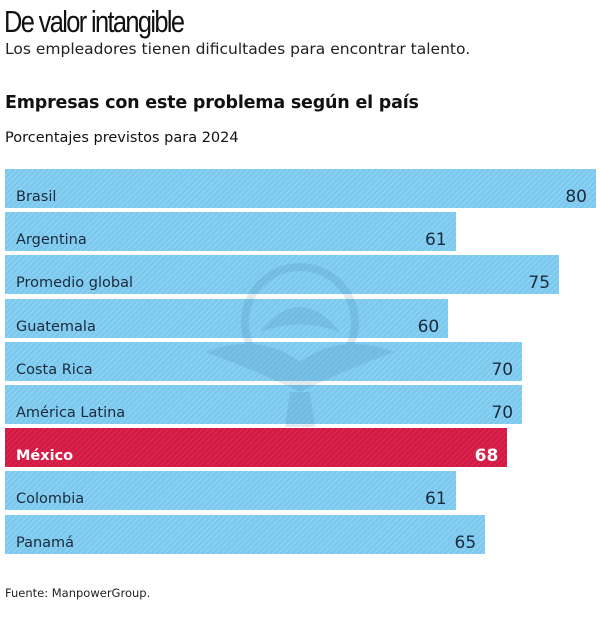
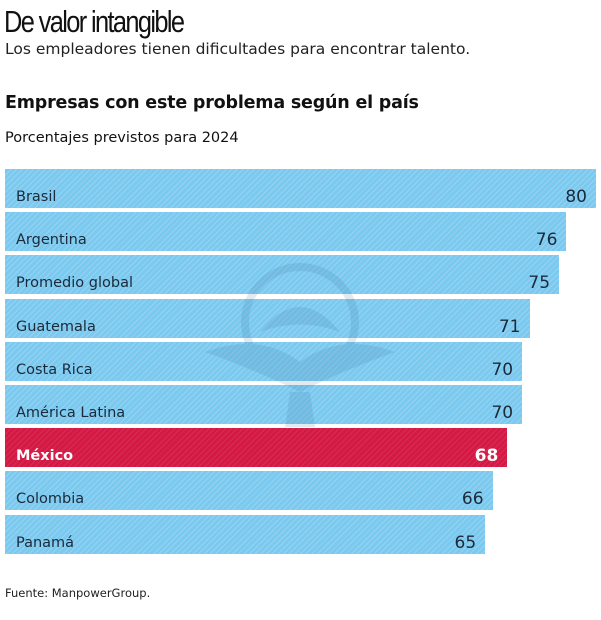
Argentina: 61 -> 76
Guatemala: 60 -> 71
Colombia: 61 -> 66
